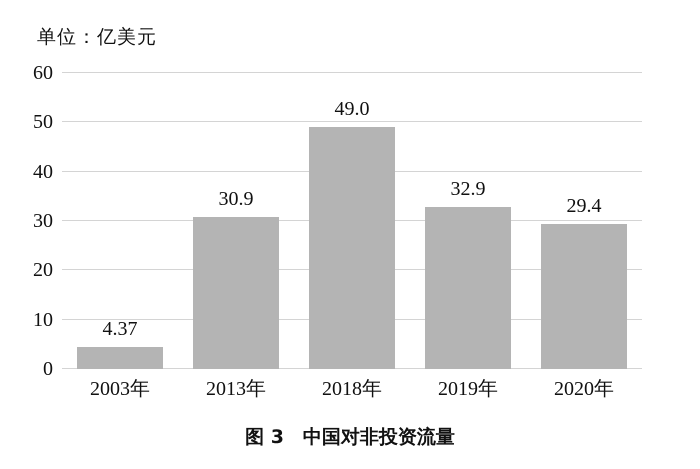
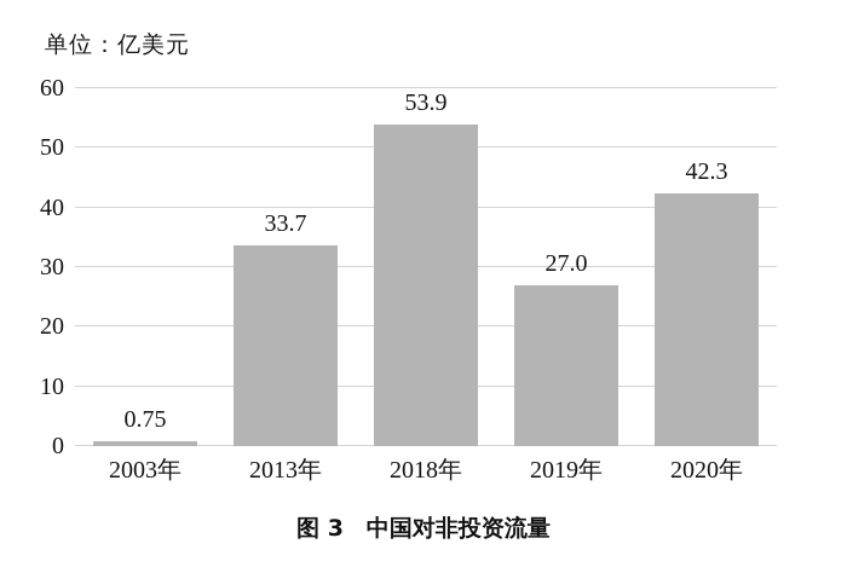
2003年: 4.37 -> 0.75
2013年: 30.9 -> 33.7
2018年: 49.0 -> 53.9
2019年: 32.9 -> 27.0
2020年: 29.4 -> 42.3
